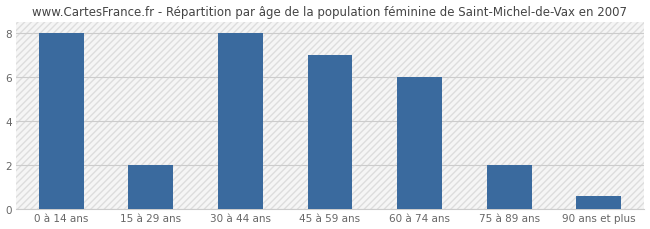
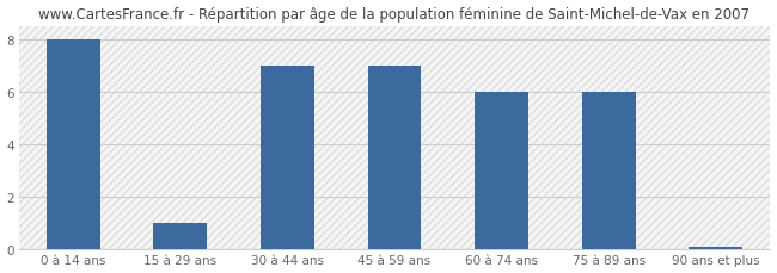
15 à 29 ans: 2.0 -> 1.0
30 à 44 ans: 8.0 -> 7.0
75 à 89 ans: 2.0 -> 6.0
90 ans et plus: 0.6 -> 0.1
